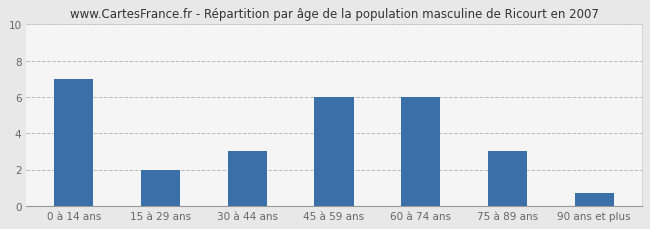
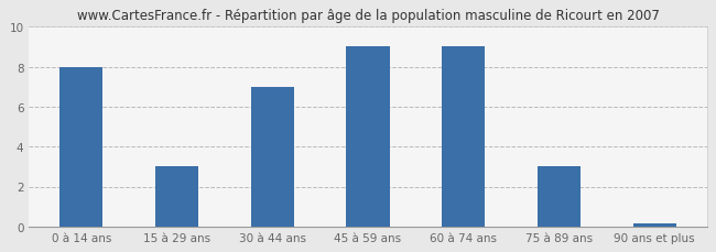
0 à 14 ans: 7.0 -> 8.0
15 à 29 ans: 2.0 -> 3.0
30 à 44 ans: 3.0 -> 7.0
45 à 59 ans: 6.0 -> 9.0
60 à 74 ans: 6.0 -> 9.0
90 ans et plus: 0.7 -> 0.1
